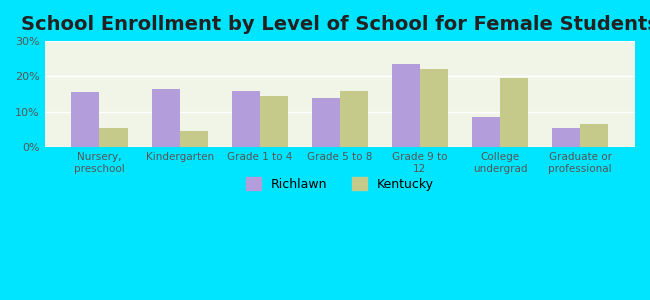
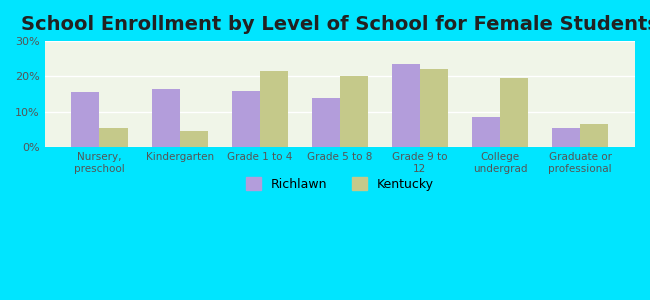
Kentucky/Grade 1 to 4: 14.5% -> 21.5%
Kentucky/Grade 5 to 8: 16.0% -> 20.0%
